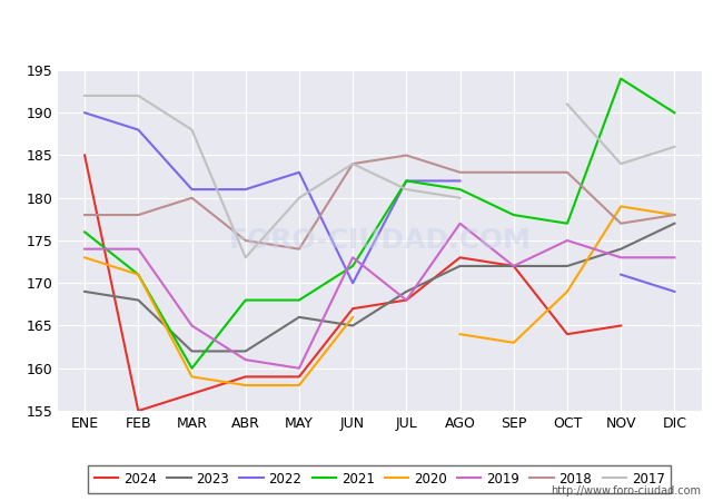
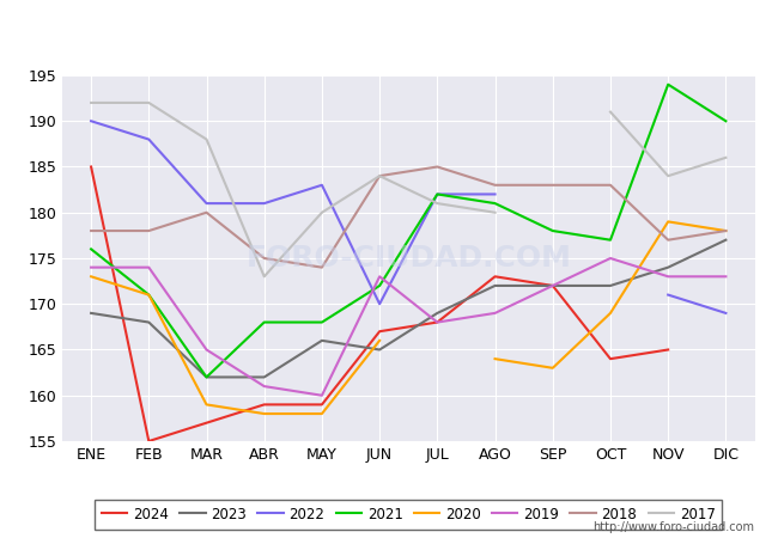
2021/MAR: 160 -> 162
2019/AGO: 177 -> 169
